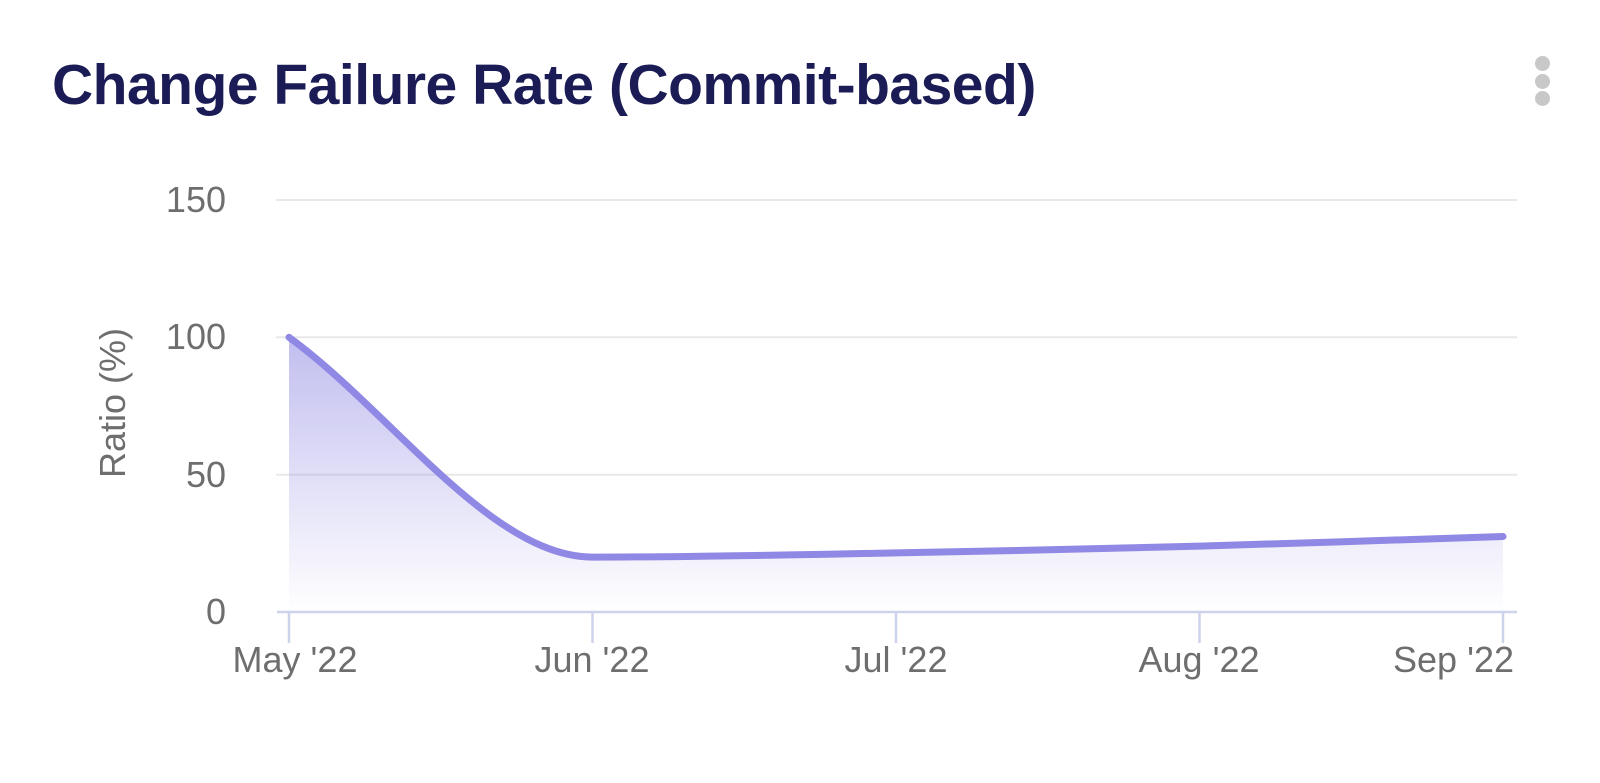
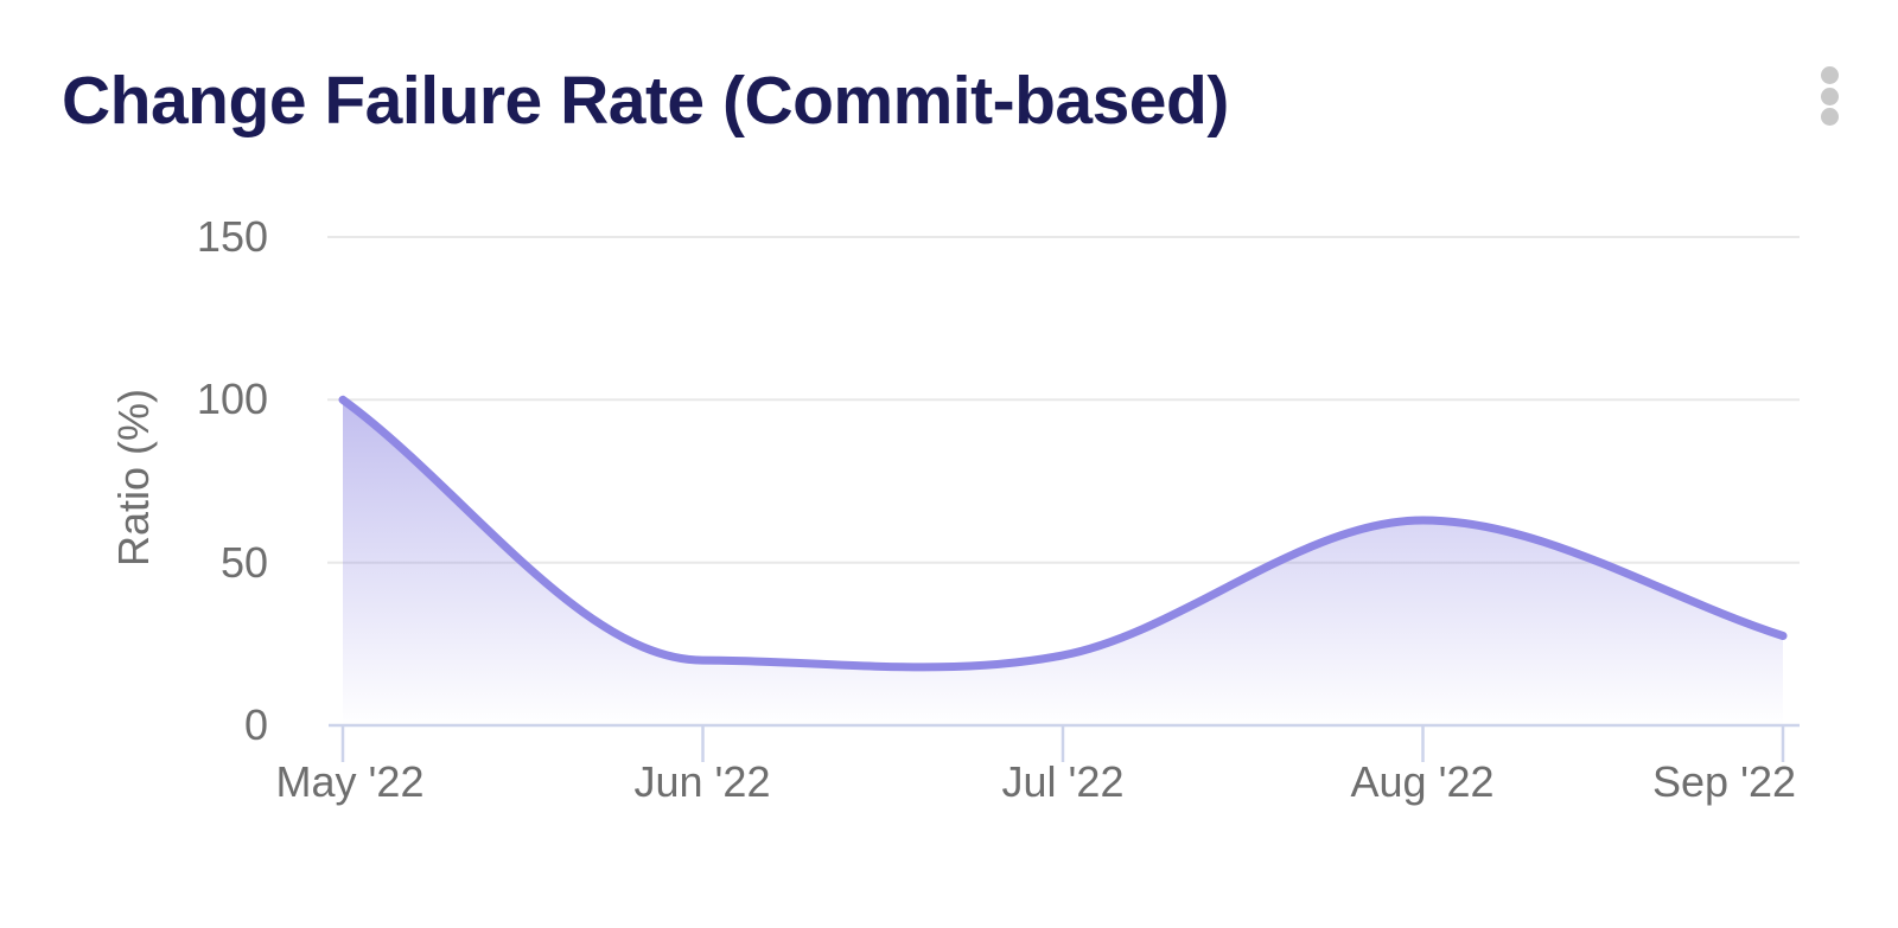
Aug '22: 24 -> 63
